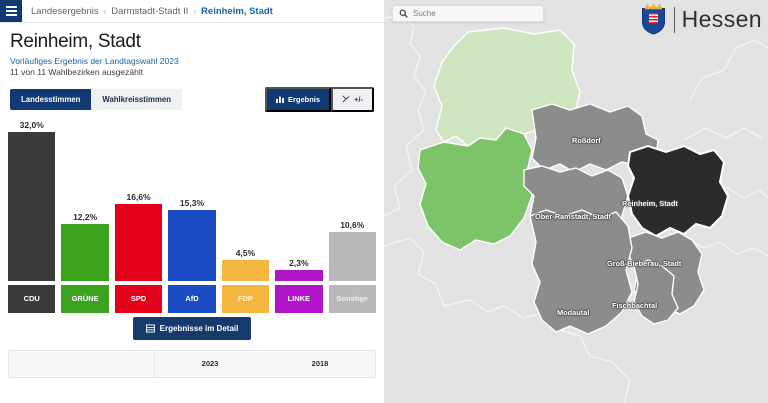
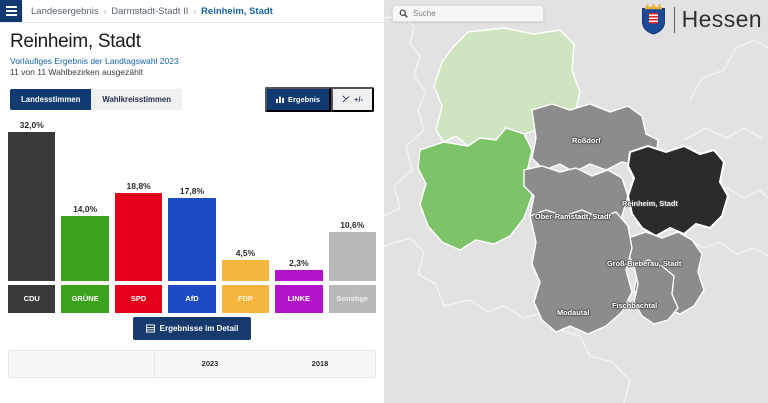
GRÜNE: 12,2% -> 14,0%
SPD: 16,6% -> 18,8%
AfD: 15,3% -> 17,8%
